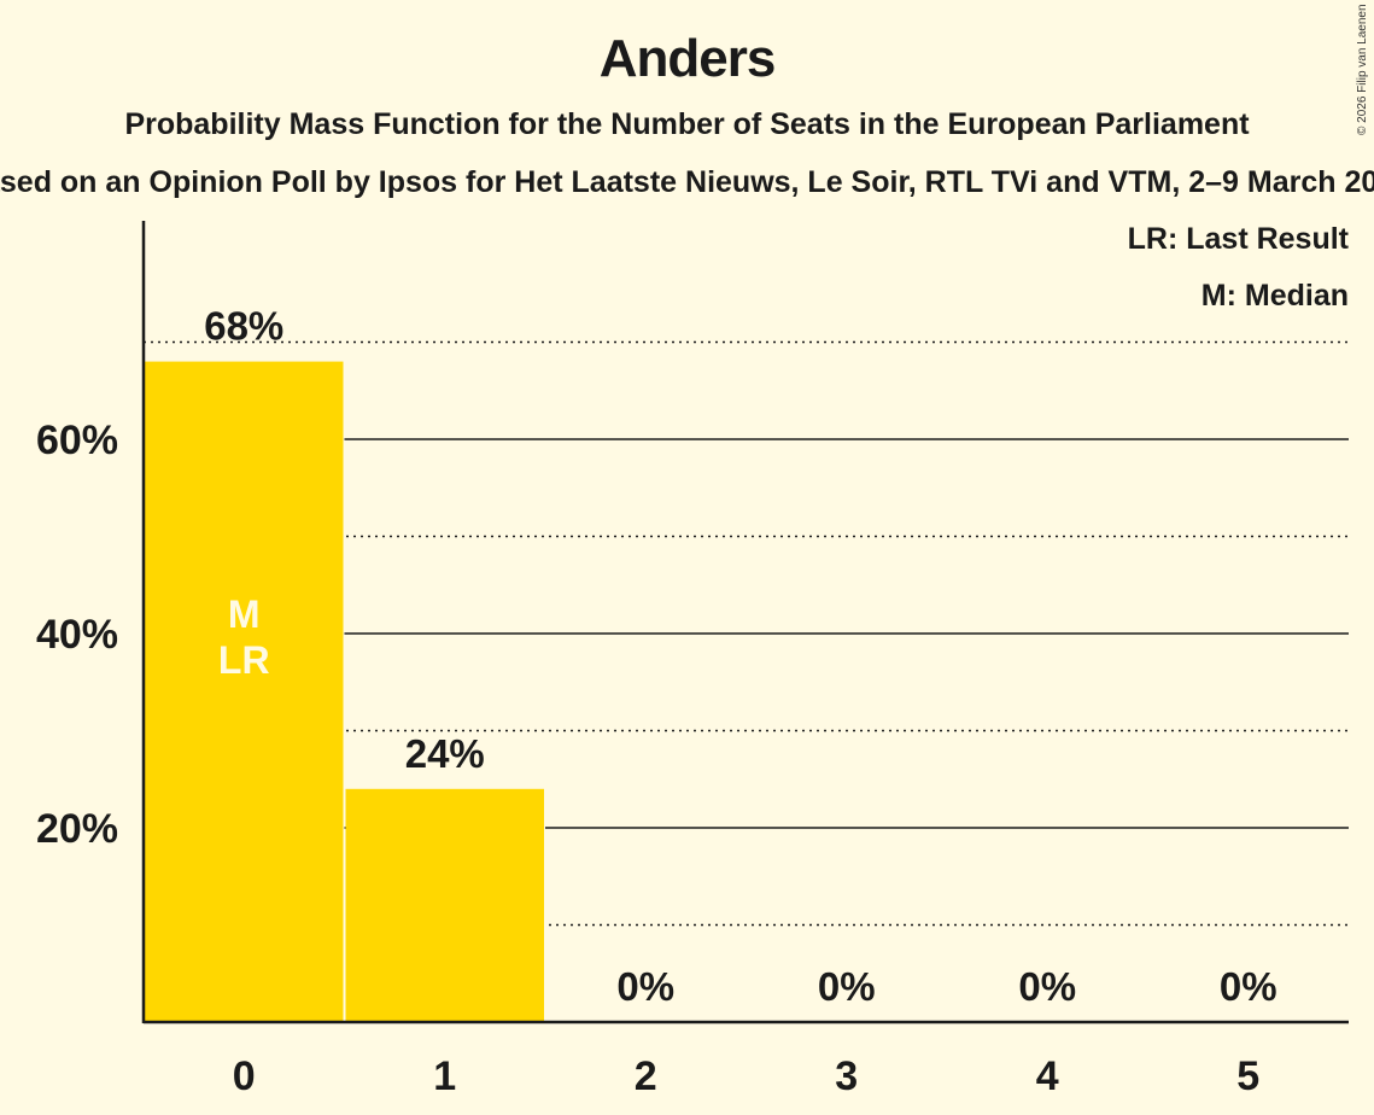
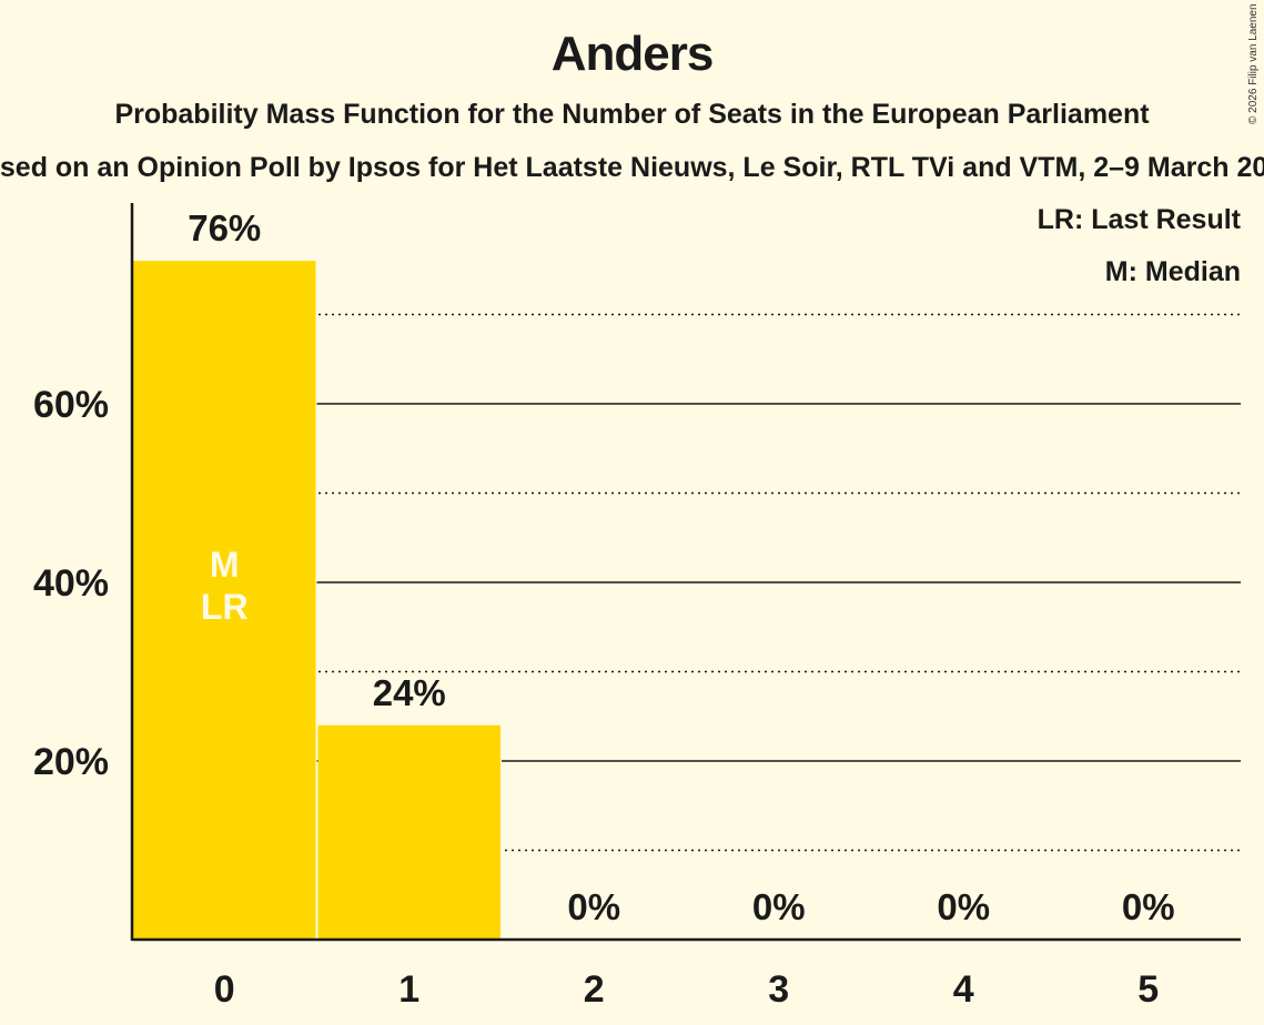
0: 68% -> 76%
